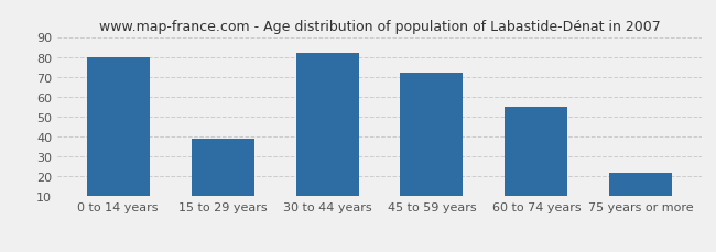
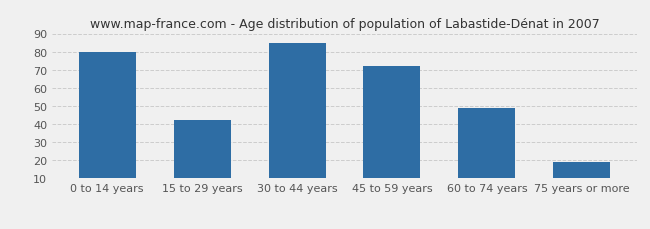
15 to 29 years: 39 -> 42
30 to 44 years: 82 -> 85
60 to 74 years: 55 -> 49
75 years or more: 22 -> 19
